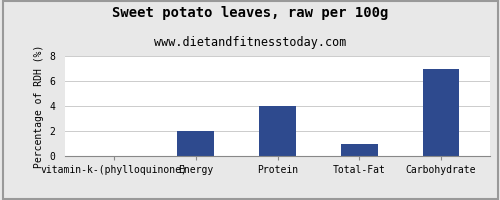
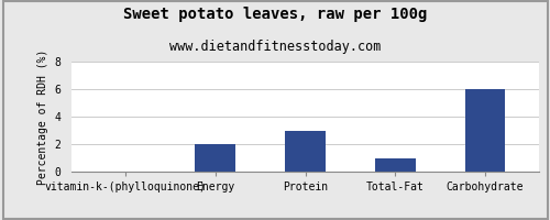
Protein: 4 -> 3
Carbohydrate: 7 -> 6
